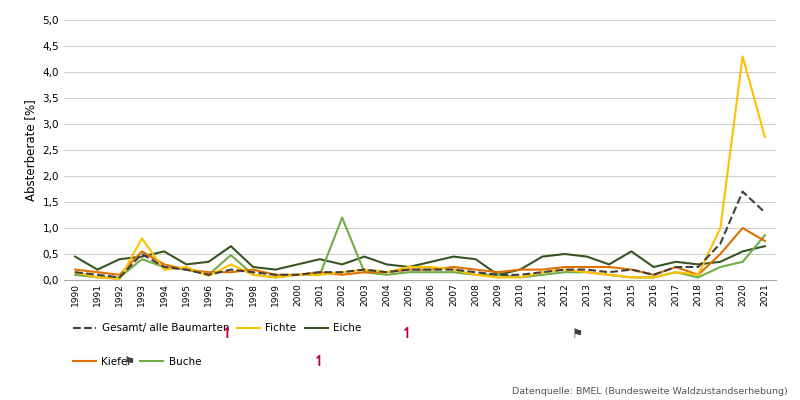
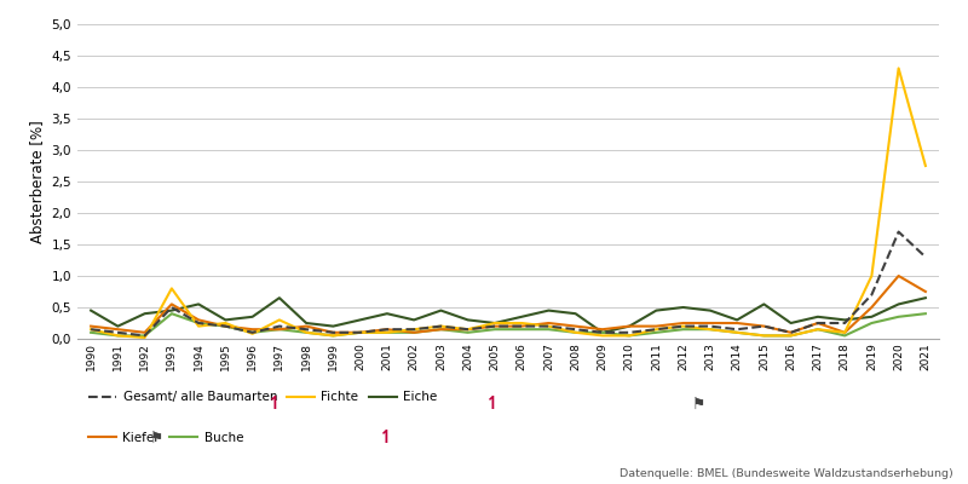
Buche/1997: 0,48 -> 0,15
Buche/2002: 1,20 -> 0,10
Buche/2021: 0,86 -> 0,40
